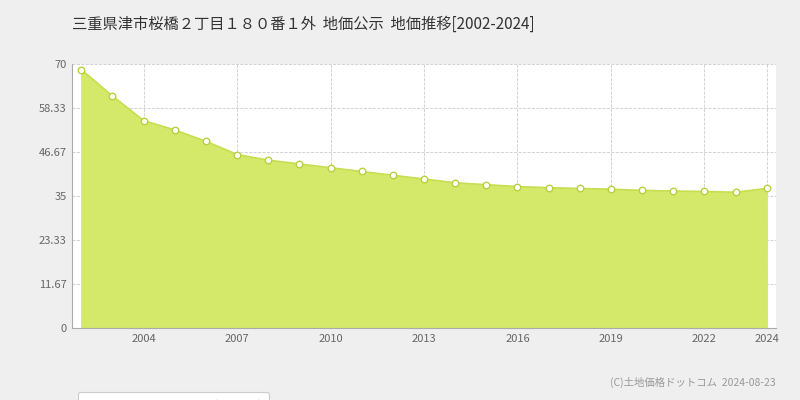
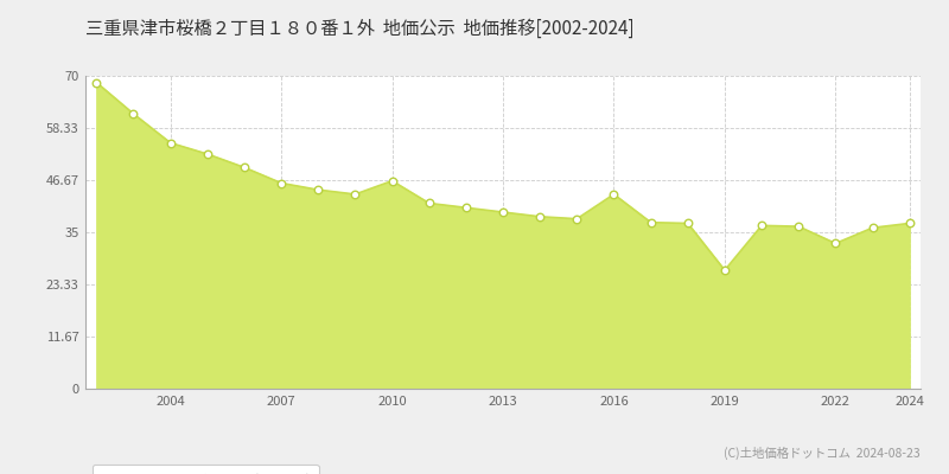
2010: 42.5 -> 46.5
2016: 37.5 -> 43.5
2019: 36.8 -> 26.5
2022: 36.2 -> 32.5
